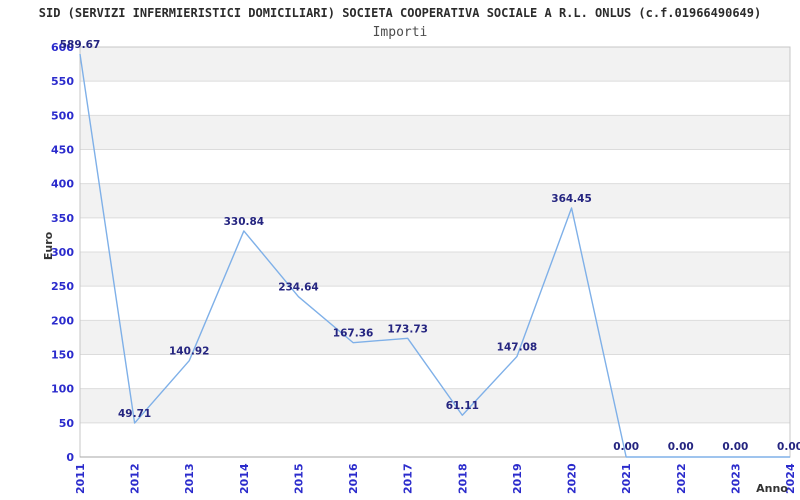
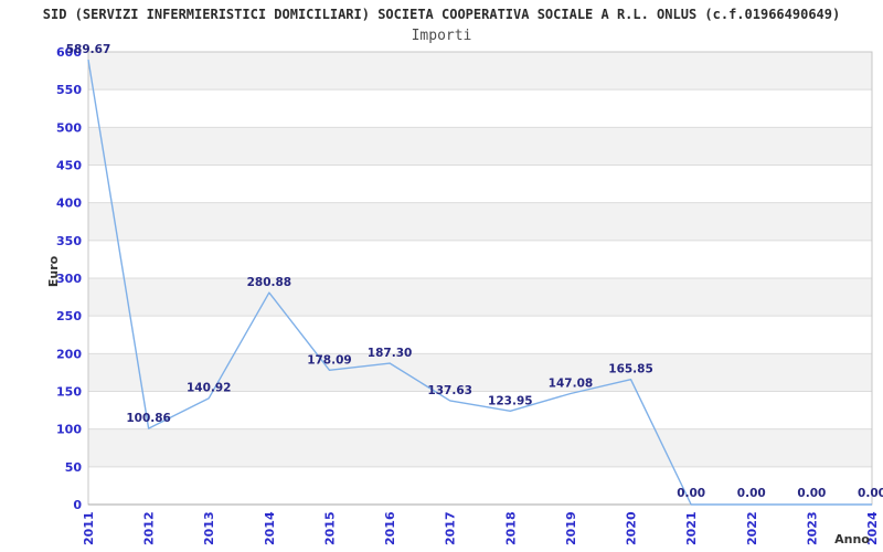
2012: 49.71 -> 100.86
2014: 330.84 -> 280.88
2015: 234.64 -> 178.09
2016: 167.36 -> 187.30
2017: 173.73 -> 137.63
2018: 61.11 -> 123.95
2020: 364.45 -> 165.85
